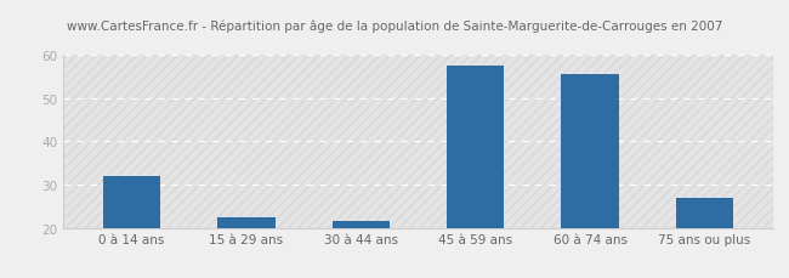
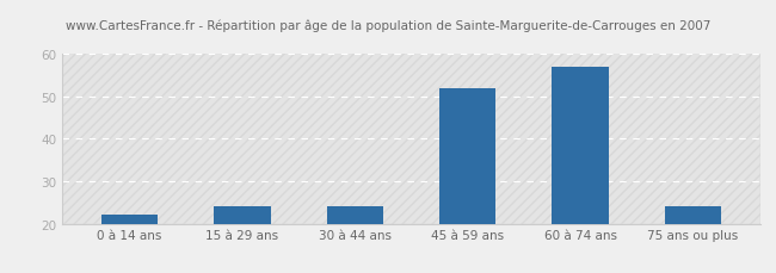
0 à 14 ans: 32.0 -> 22.0
15 à 29 ans: 22.5 -> 24.0
30 à 44 ans: 21.5 -> 24.0
45 à 59 ans: 57.5 -> 52.0
60 à 74 ans: 55.5 -> 57.0
75 ans ou plus: 27.0 -> 24.0
